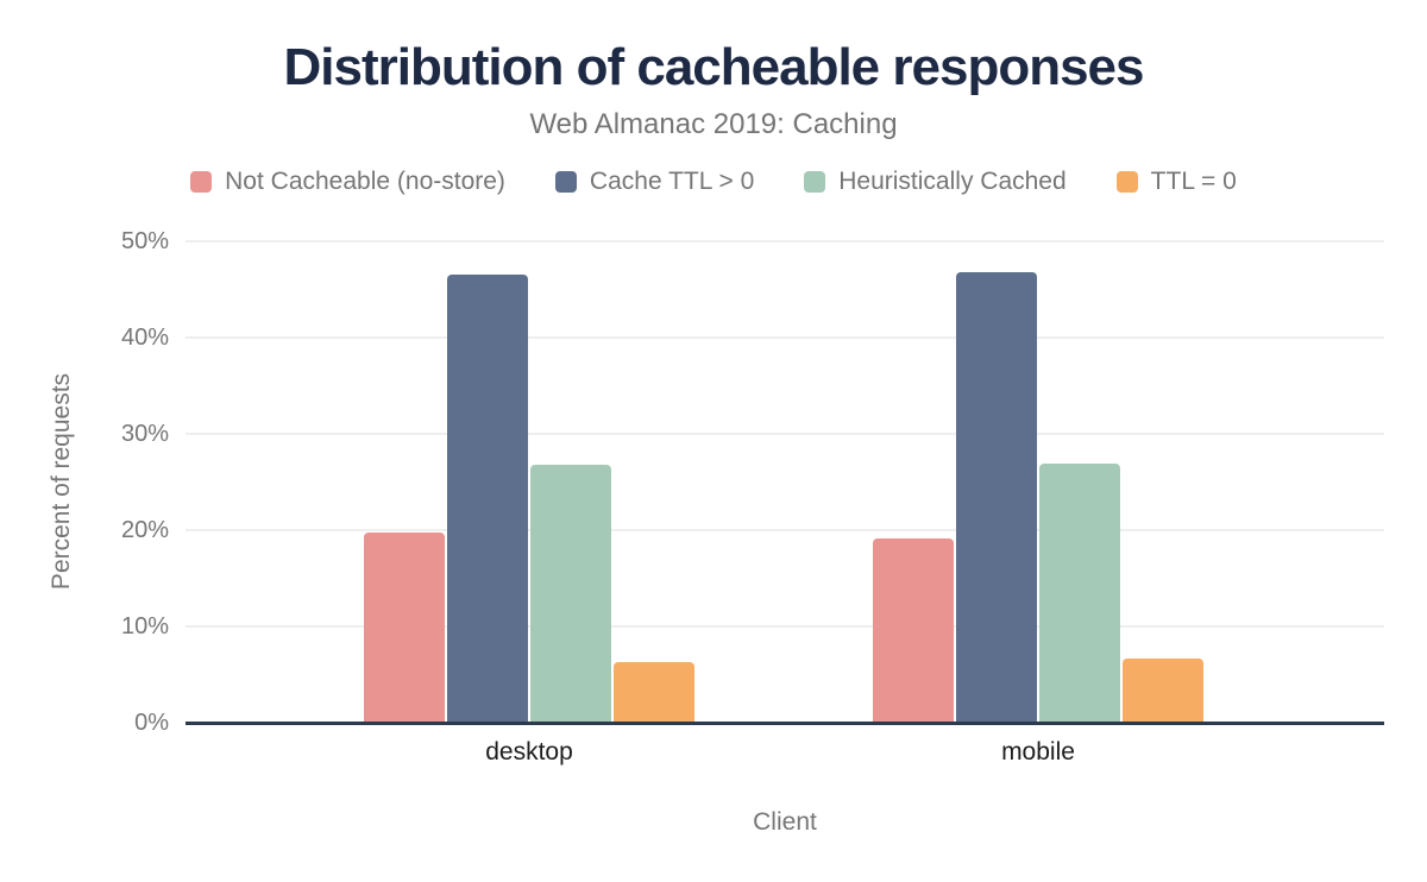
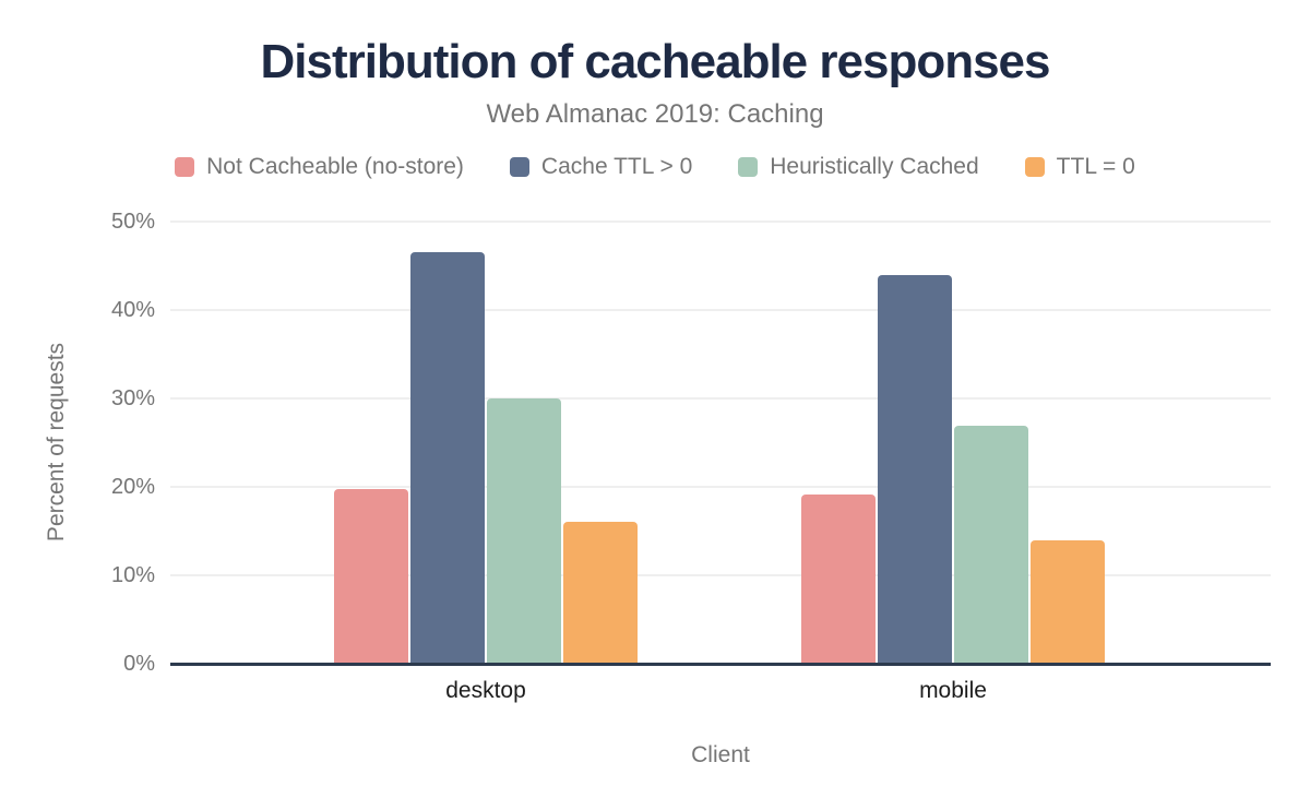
Heuristically Cached/desktop: 27% -> 30%
TTL = 0/desktop: 6% -> 16%
Cache TTL > 0/mobile: 47% -> 44%
TTL = 0/mobile: 7% -> 14%
